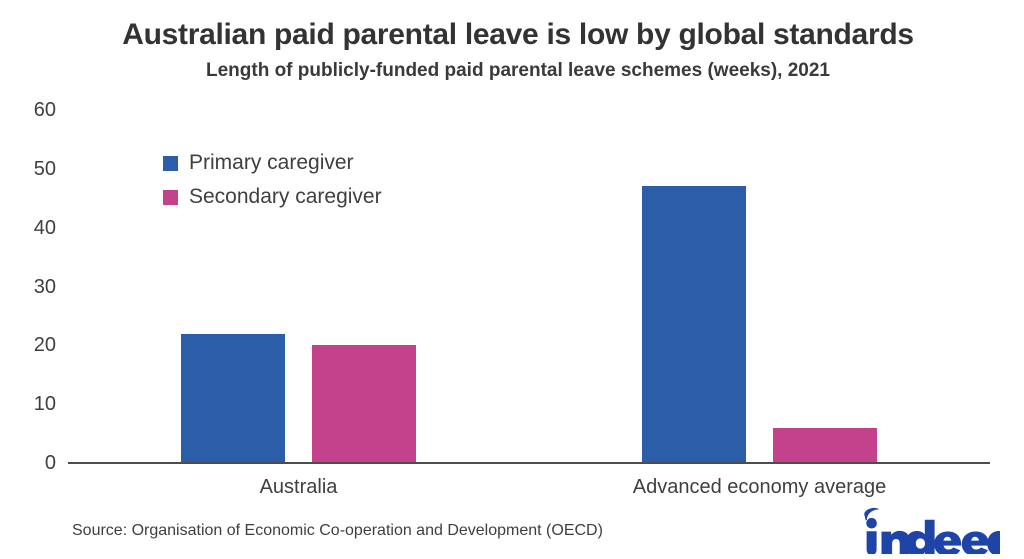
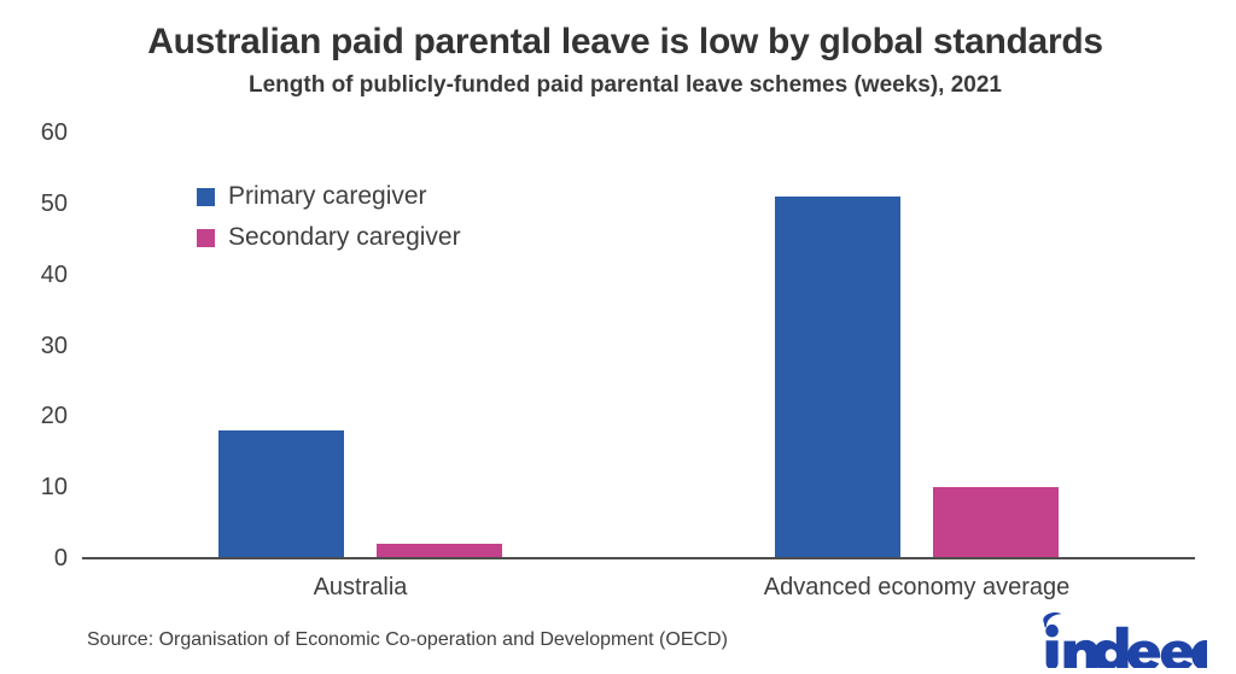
Primary caregiver/Australia: 22 -> 18
Secondary caregiver/Australia: 20 -> 2
Primary caregiver/Advanced economy average: 47 -> 51
Secondary caregiver/Advanced economy average: 6 -> 10
